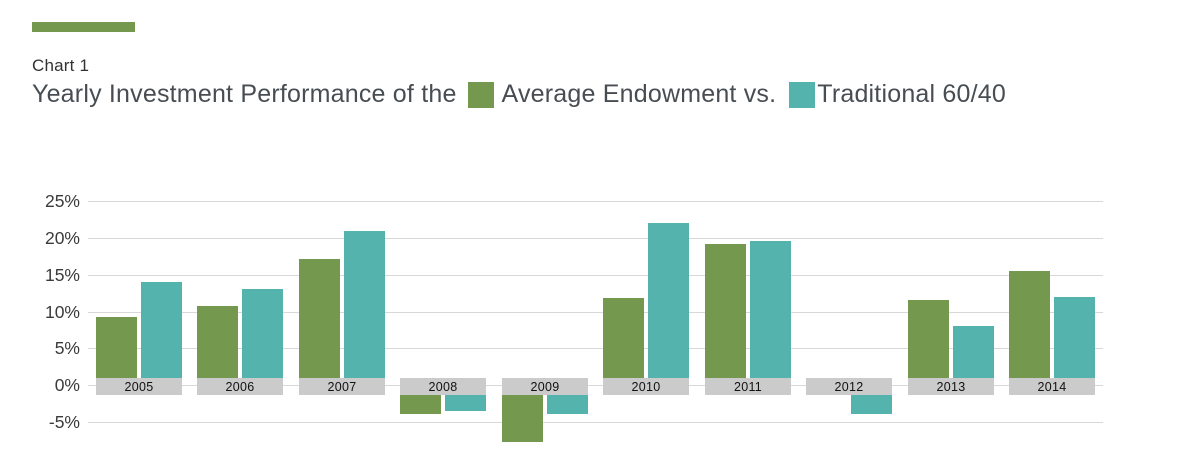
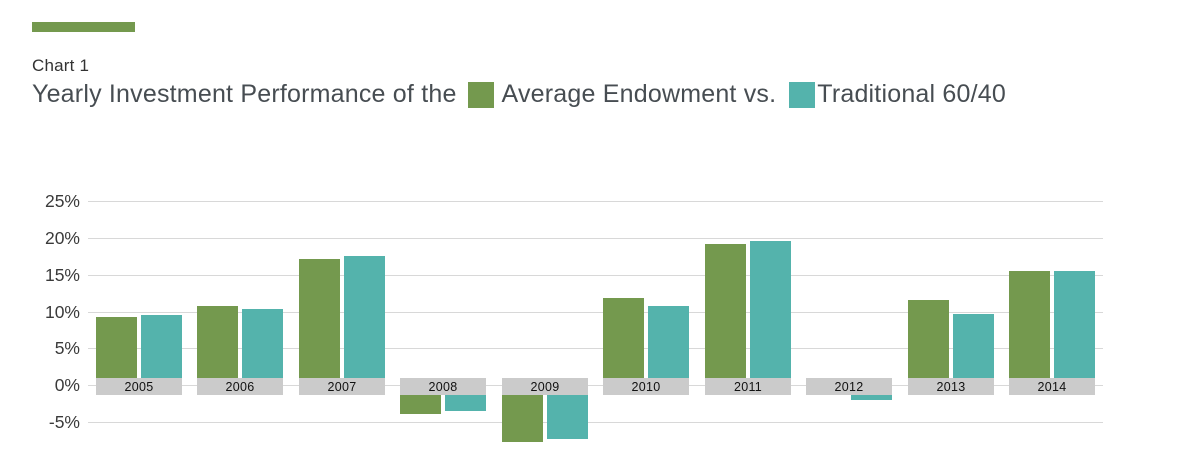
Traditional 60/40/2005: 14% -> 10%
Traditional 60/40/2006: 13% -> 10%
Traditional 60/40/2007: 21% -> 18%
Traditional 60/40/2009: -4% -> -7%
Traditional 60/40/2010: 22% -> 11%
Traditional 60/40/2012: -4% -> -2%
Traditional 60/40/2013: 8% -> 10%
Traditional 60/40/2014: 12% -> 16%
